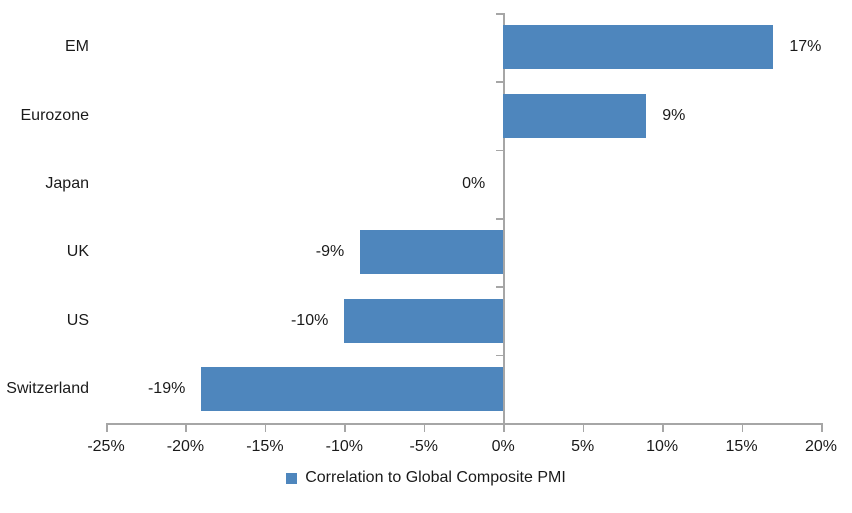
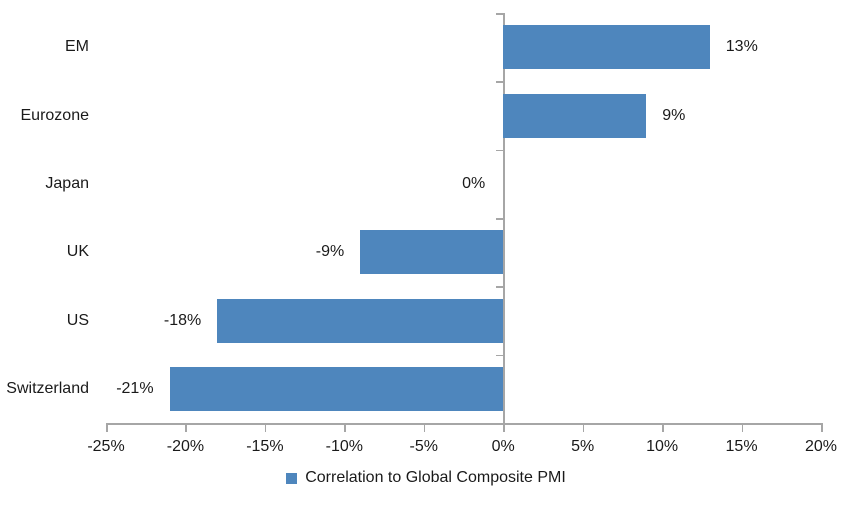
EM: 17% -> 13%
US: -10% -> -18%
Switzerland: -19% -> -21%
